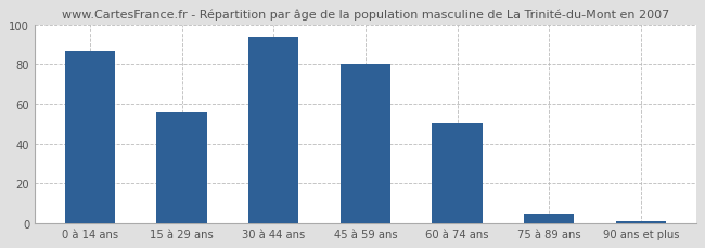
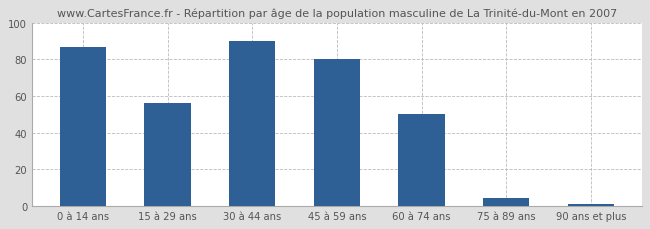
30 à 44 ans: 94 -> 90
